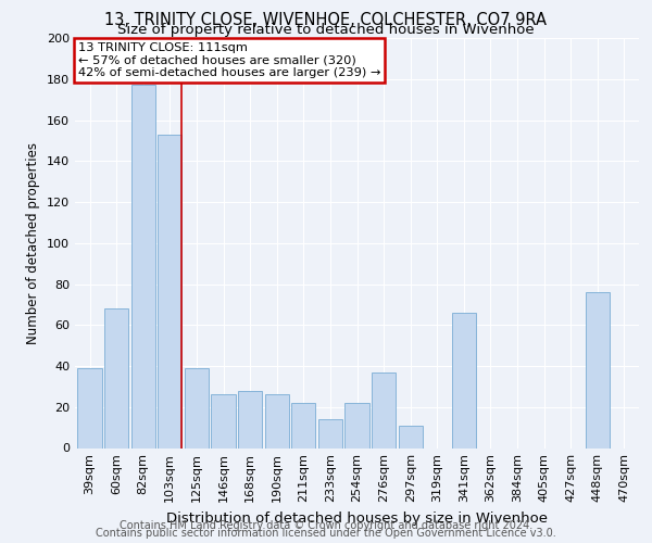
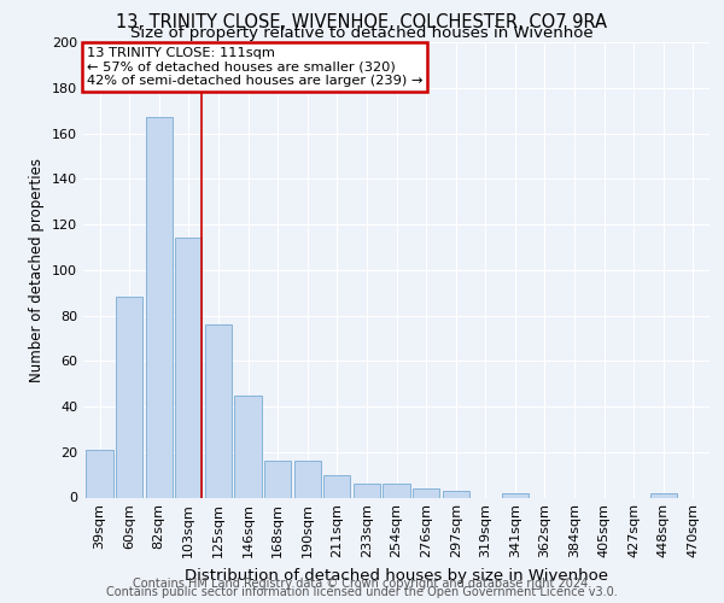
39sqm: 39 -> 21
60sqm: 68 -> 88
82sqm: 177 -> 167
103sqm: 153 -> 114
125sqm: 39 -> 76
146sqm: 26 -> 45
168sqm: 28 -> 16
190sqm: 26 -> 16
211sqm: 22 -> 10
233sqm: 14 -> 6
254sqm: 22 -> 6
276sqm: 37 -> 4
297sqm: 11 -> 3
341sqm: 66 -> 2
448sqm: 76 -> 2
